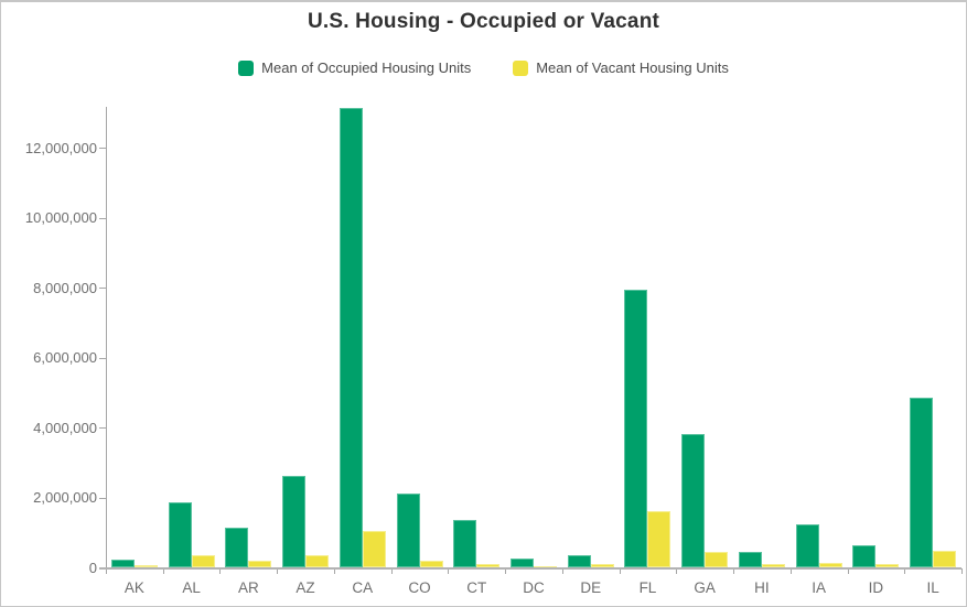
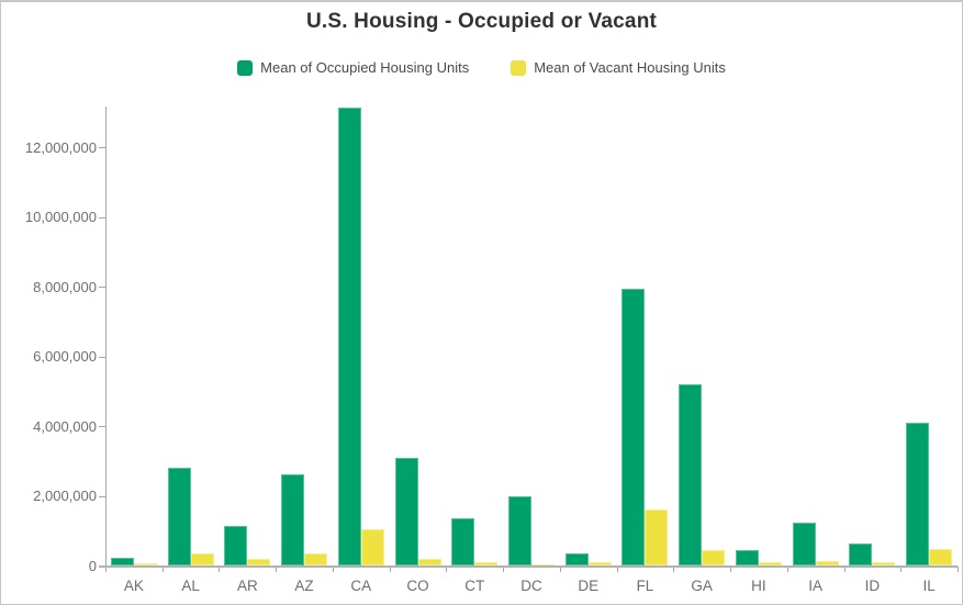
Mean of Occupied Housing Units/AL: 1800000 -> 2800000
Mean of Occupied Housing Units/CO: 2100000 -> 3100000
Mean of Occupied Housing Units/DC: 300000 -> 2000000
Mean of Occupied Housing Units/GA: 3800000 -> 5200000
Mean of Occupied Housing Units/IL: 4800000 -> 4100000
